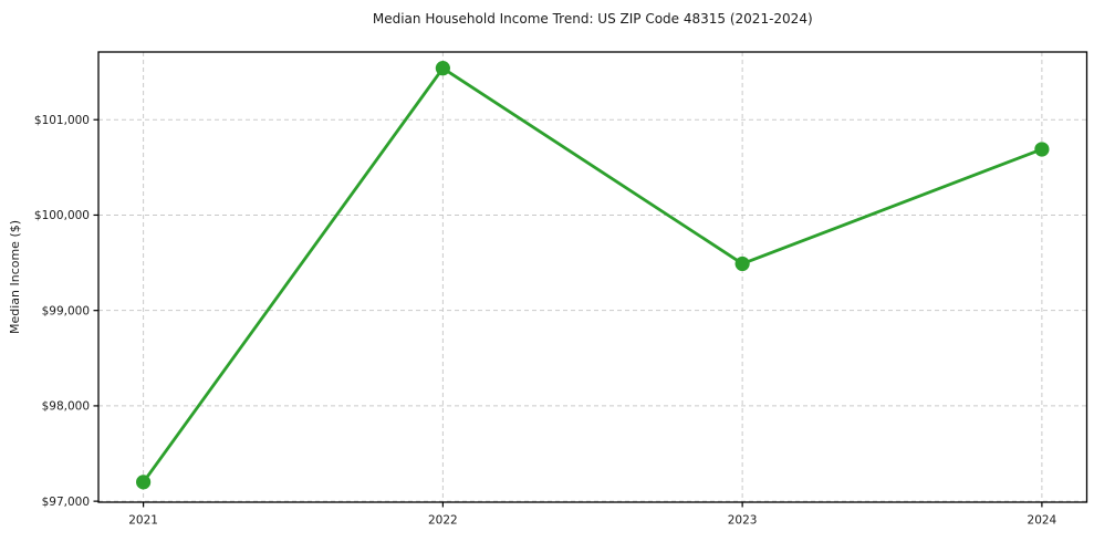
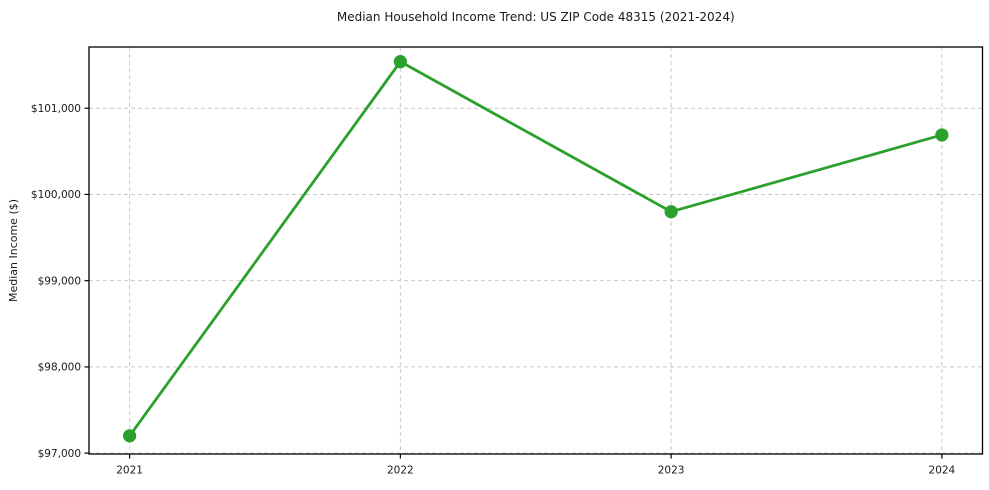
2023: $99500 -> $99800
